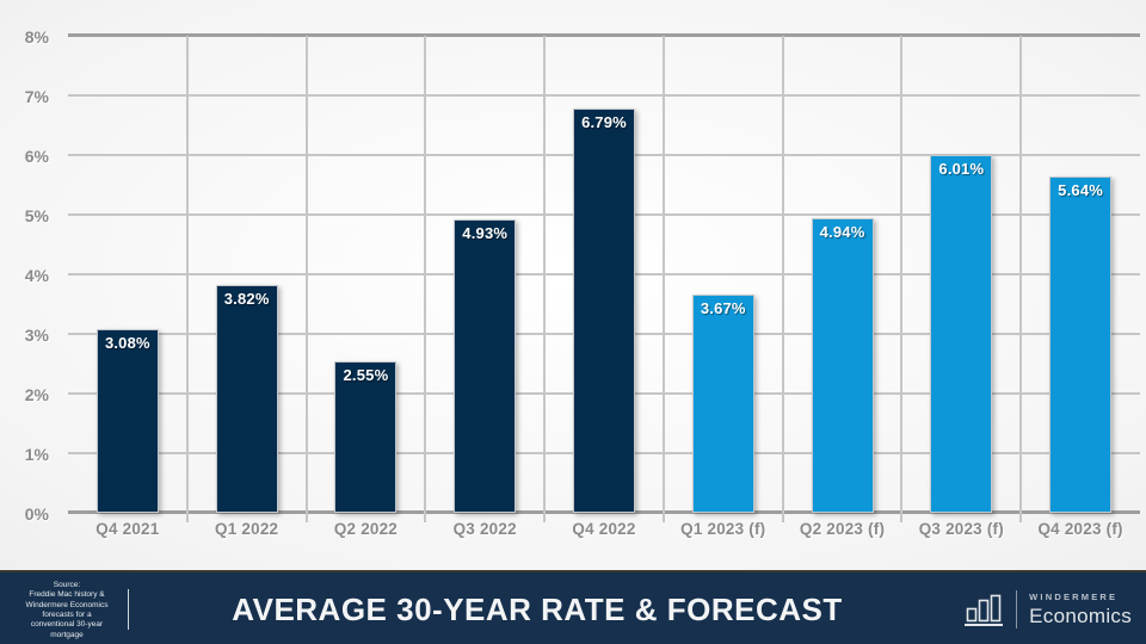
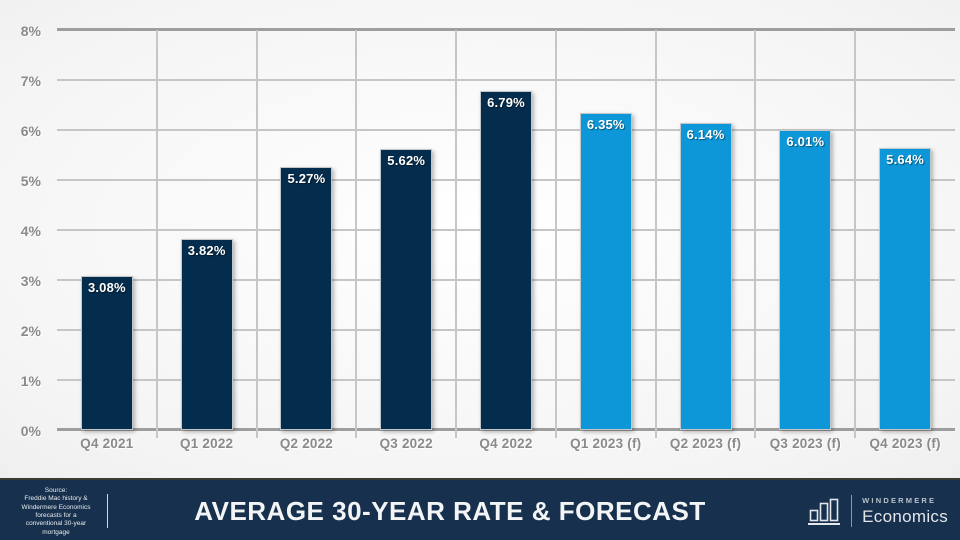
Q2 2022: 2.55% -> 5.27%
Q3 2022: 4.93% -> 5.62%
Q1 2023 (f): 3.67% -> 6.35%
Q2 2023 (f): 4.94% -> 6.14%
